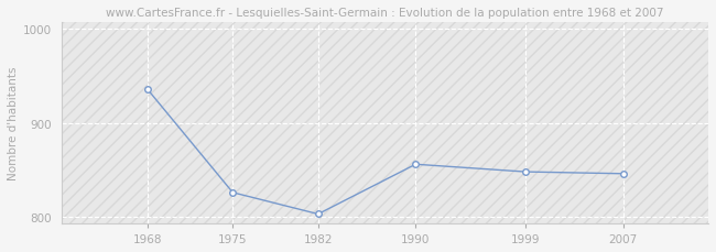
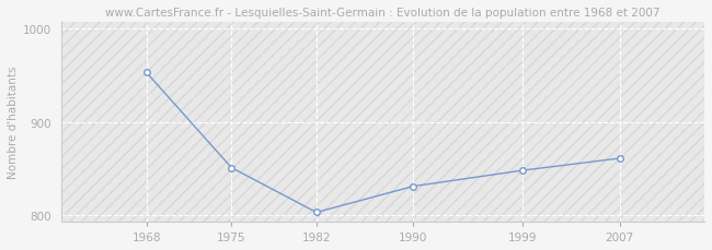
1968: 936 -> 953
1975: 826 -> 851
1990: 856 -> 831
2007: 846 -> 861
